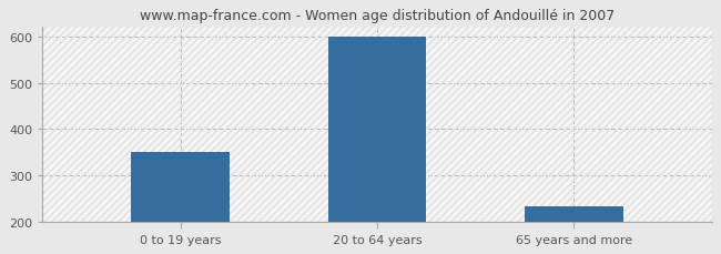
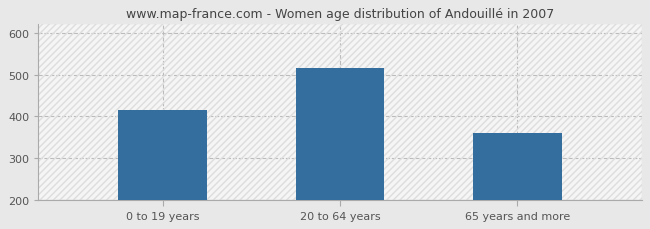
0 to 19 years: 350 -> 415
20 to 64 years: 600 -> 515
65 years and more: 235 -> 360
